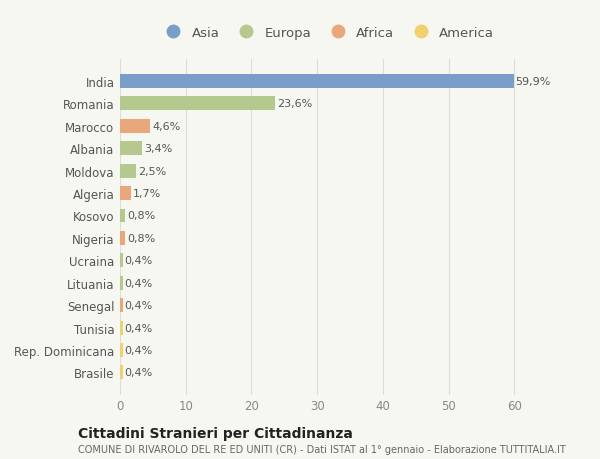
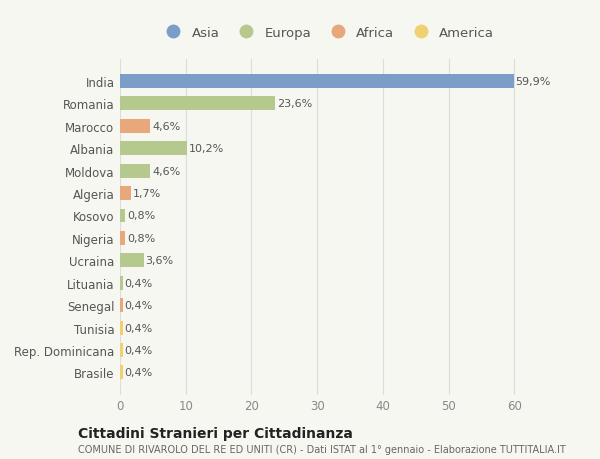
Albania: 3,4% -> 10,2%
Moldova: 2,5% -> 4,6%
Ucraina: 0,4% -> 3,6%
